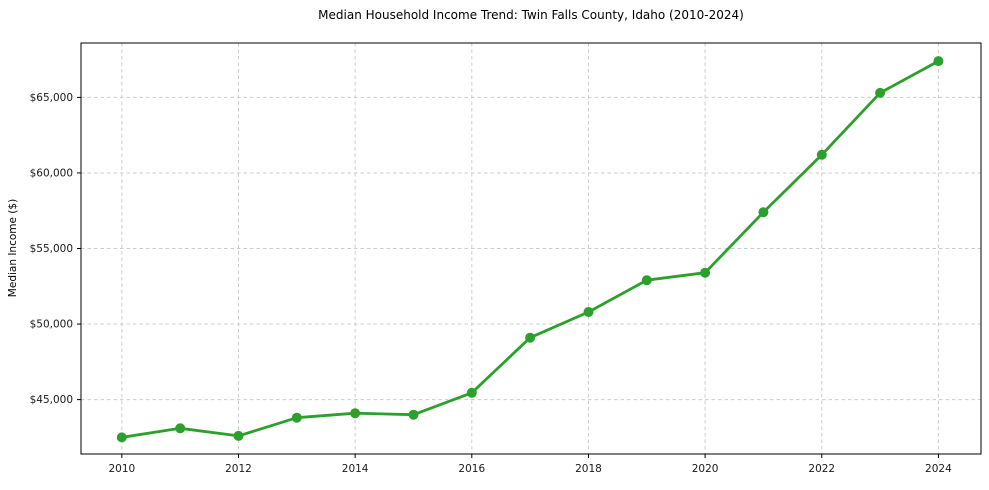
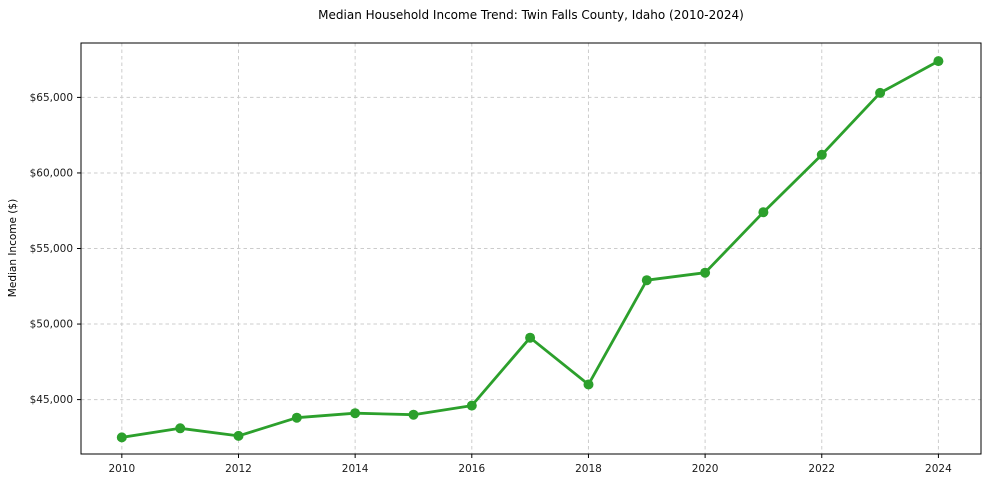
2016: $45400 -> $44600
2018: $50800 -> $46000
